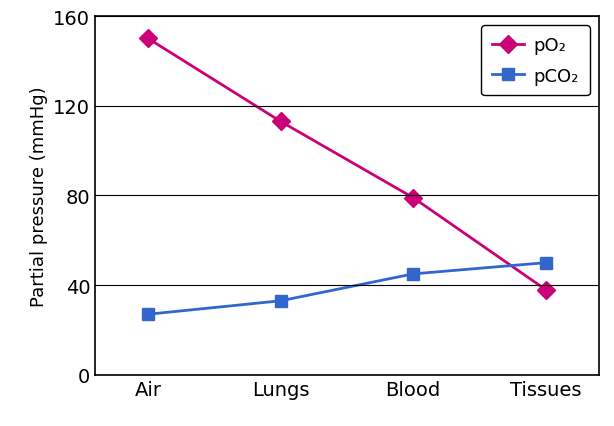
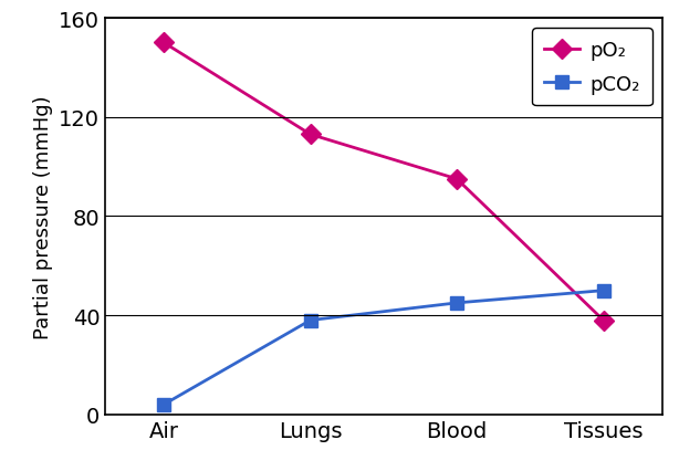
pCO₂/Air: 27 -> 4
pCO₂/Lungs: 33 -> 38
pO₂/Blood: 79 -> 95
